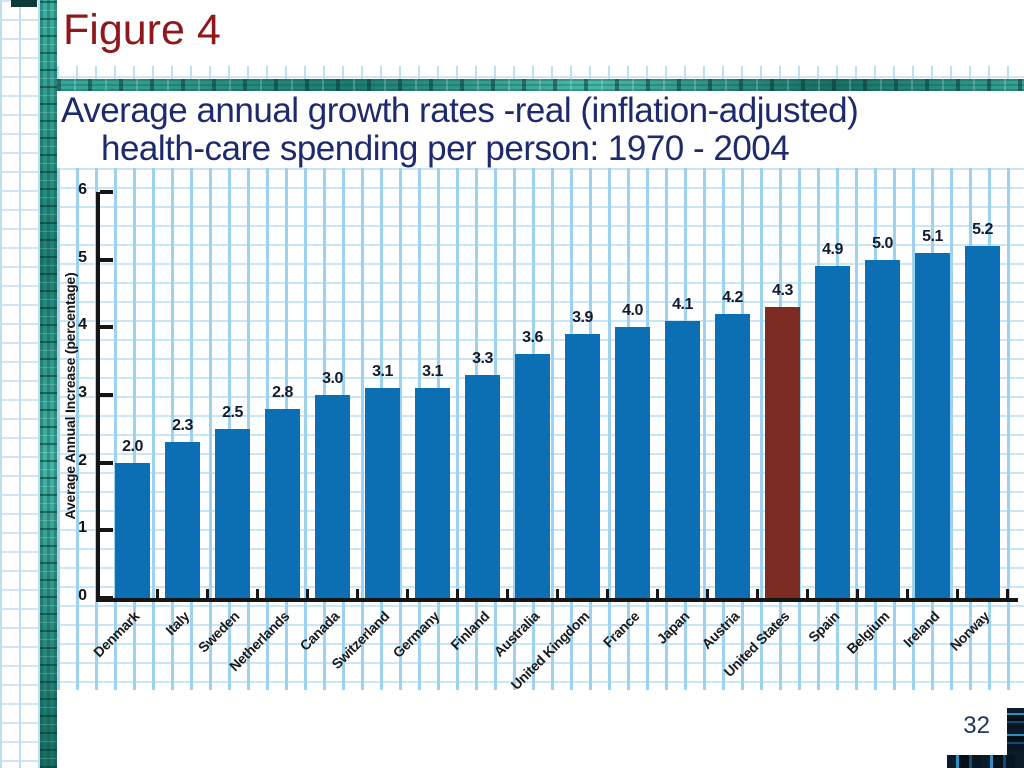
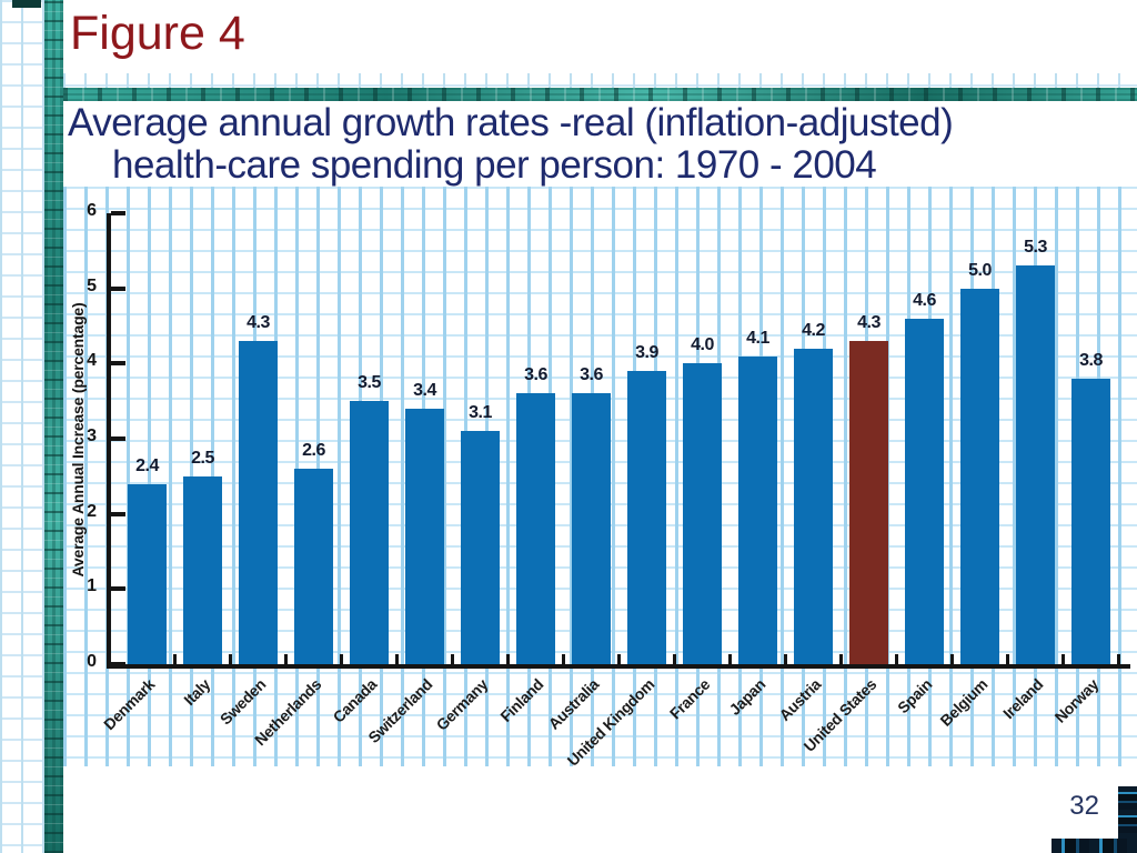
Denmark: 2.0 -> 2.4
Italy: 2.3 -> 2.5
Sweden: 2.5 -> 4.3
Netherlands: 2.8 -> 2.6
Canada: 3.0 -> 3.5
Switzerland: 3.1 -> 3.4
Finland: 3.3 -> 3.6
Spain: 4.9 -> 4.6
Ireland: 5.1 -> 5.3
Norway: 5.2 -> 3.8
